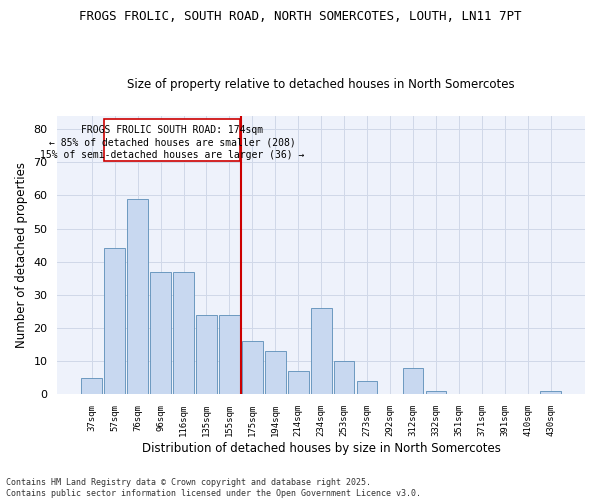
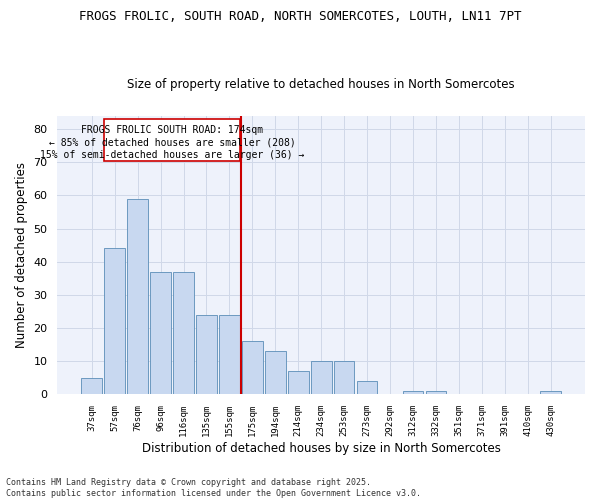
234sqm: 26 -> 10
312sqm: 8 -> 1
